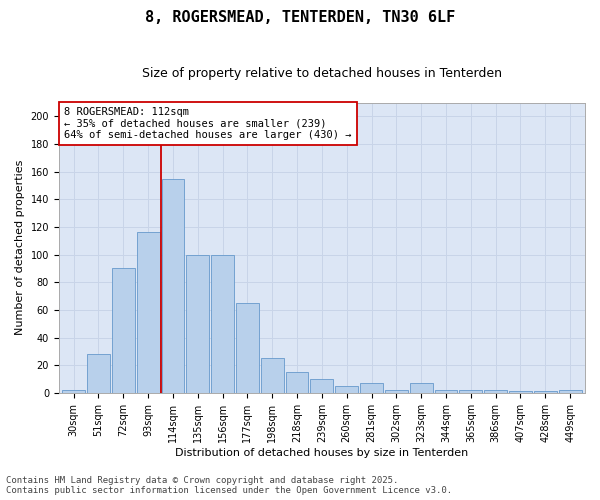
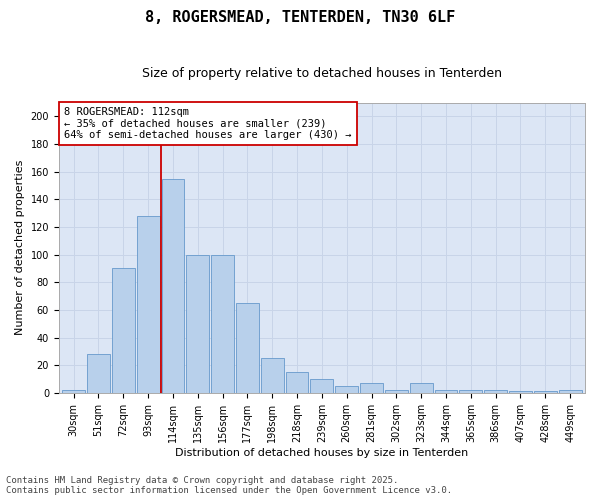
93sqm: 116 -> 128
